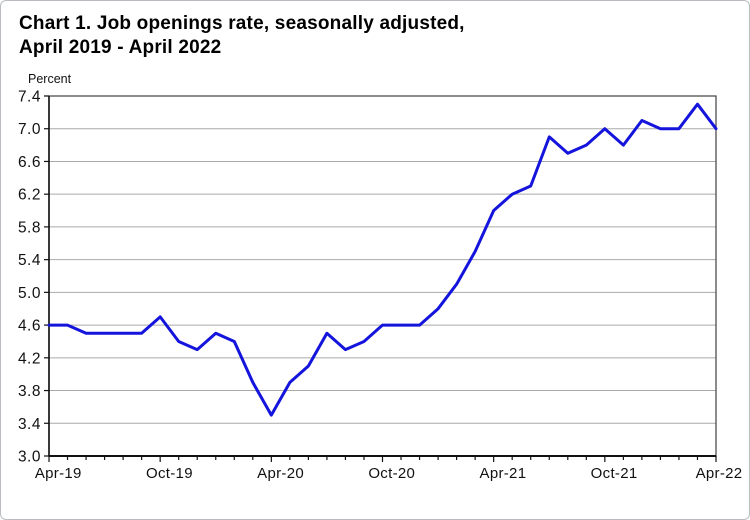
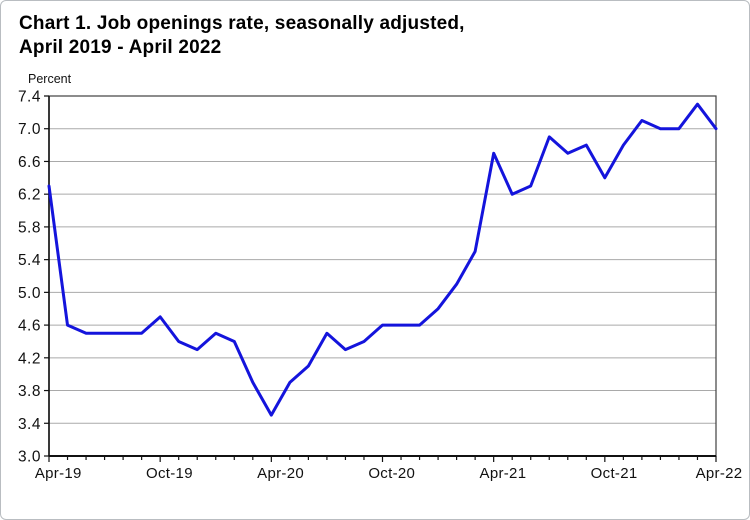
Apr-19: 4.6 -> 6.3
Apr-21: 6.0 -> 6.7
Oct-21: 7.0 -> 6.4
